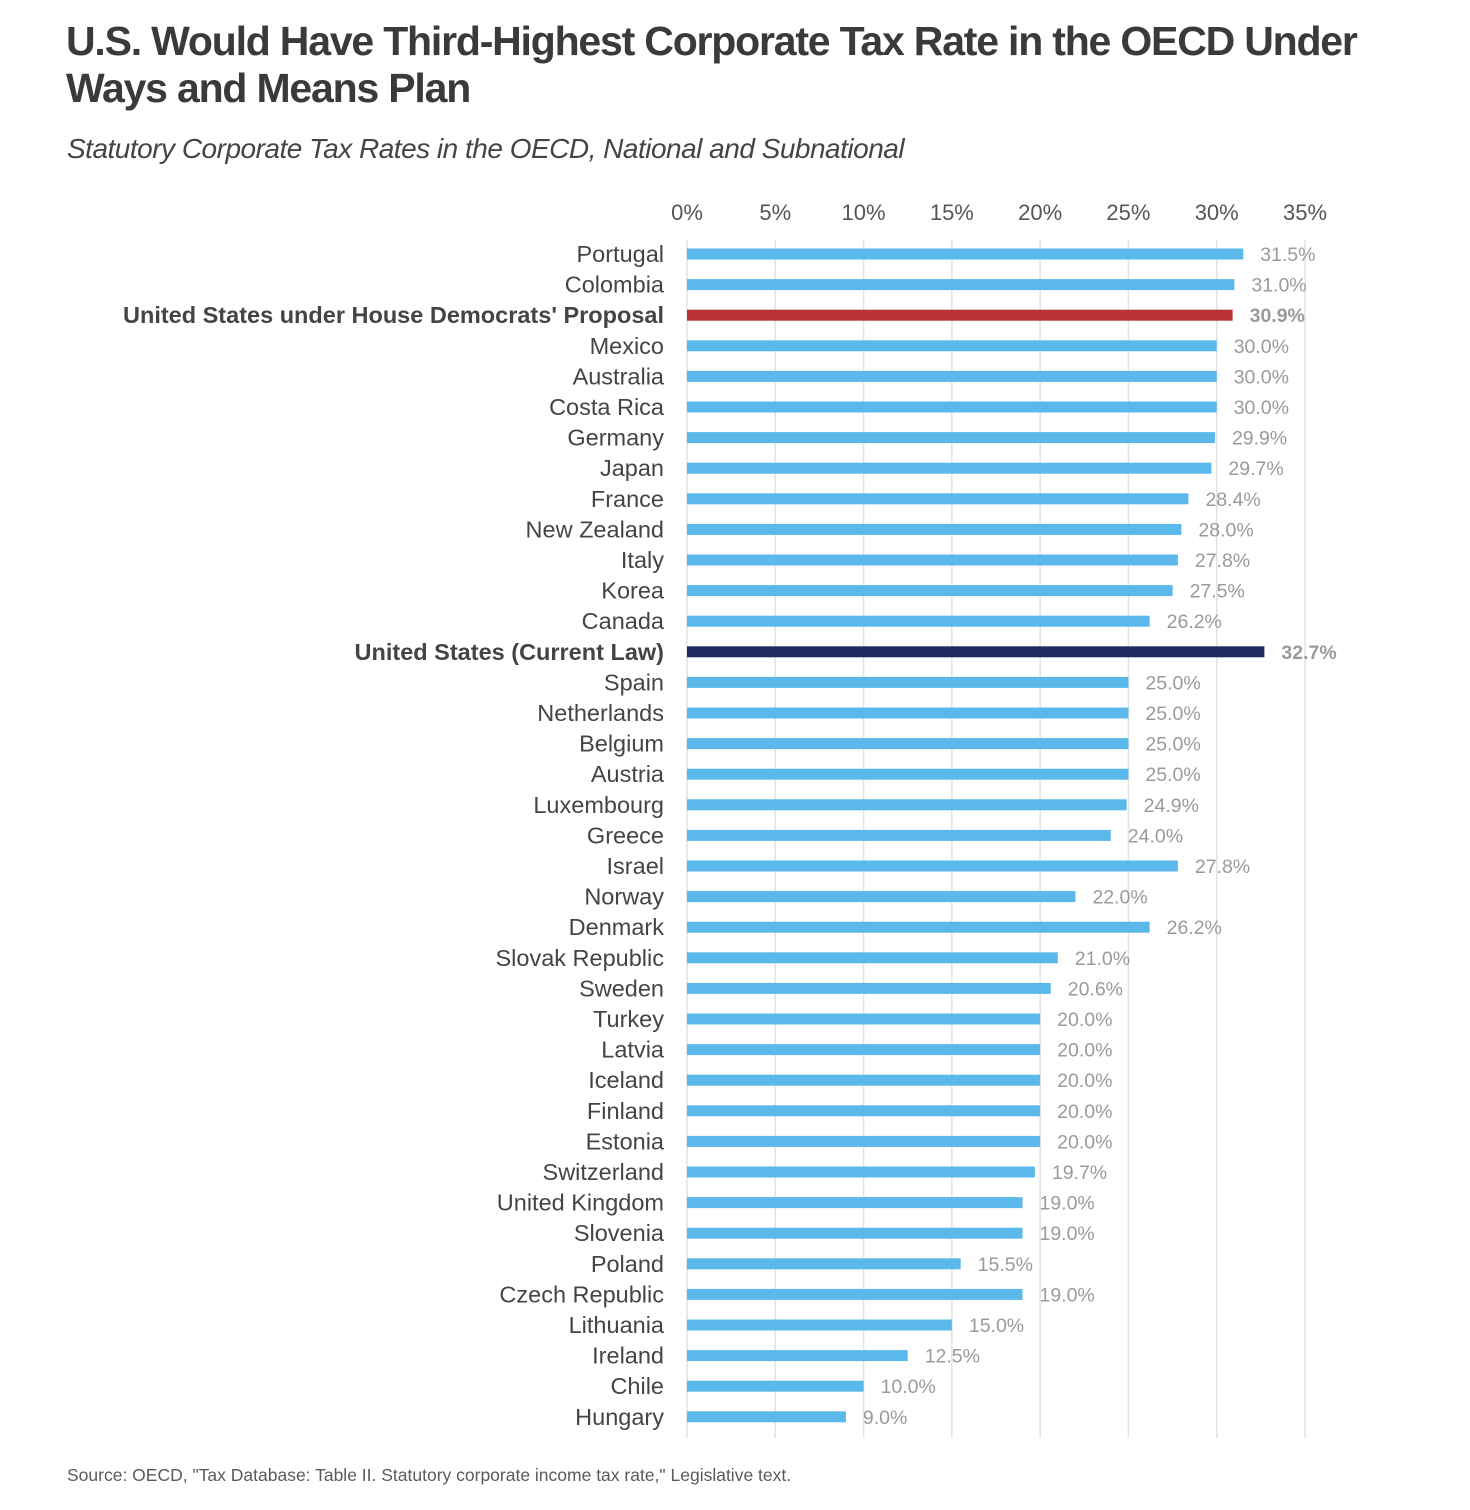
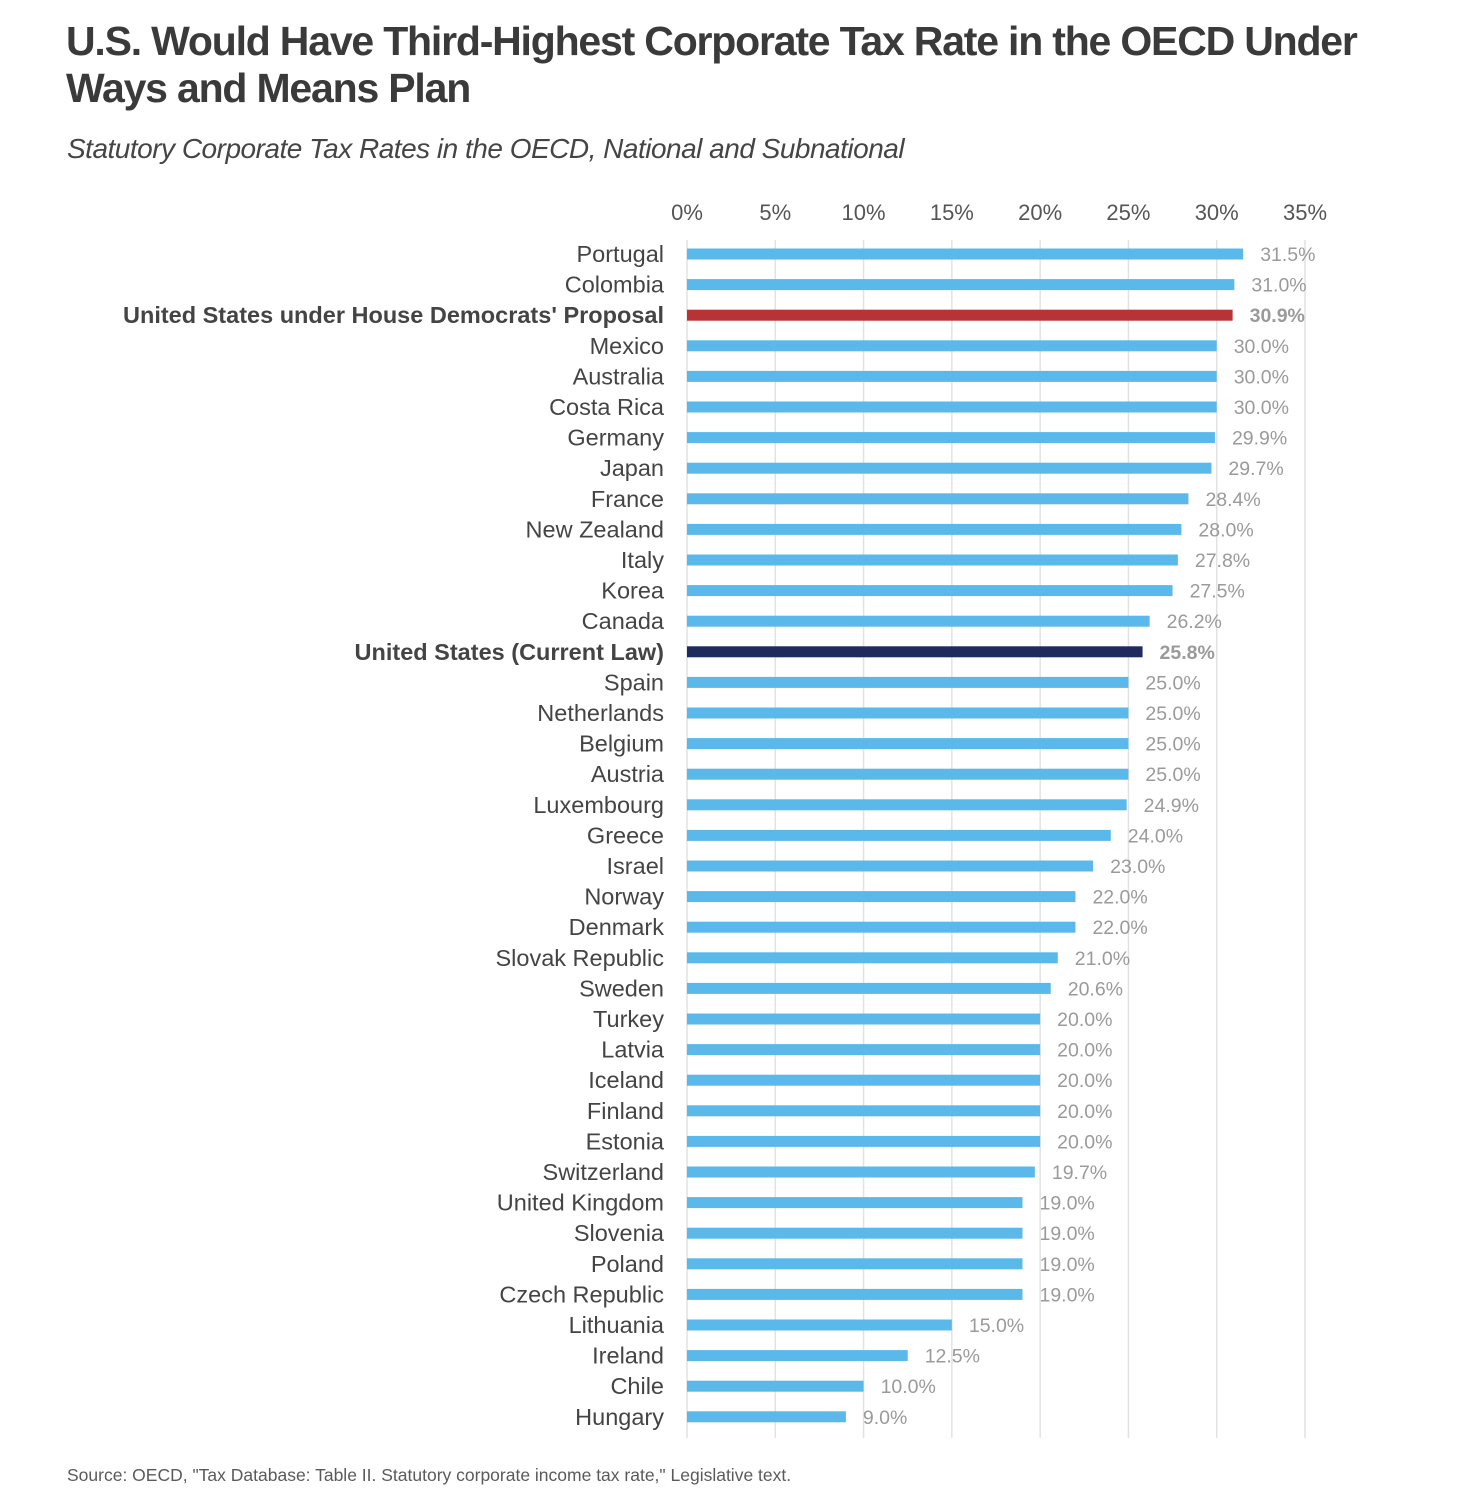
United States (Current Law): 32.7% -> 25.8%
Israel: 27.8% -> 23.0%
Denmark: 26.2% -> 22.0%
Poland: 15.5% -> 19.0%
